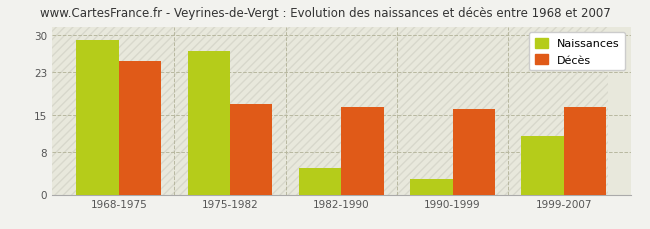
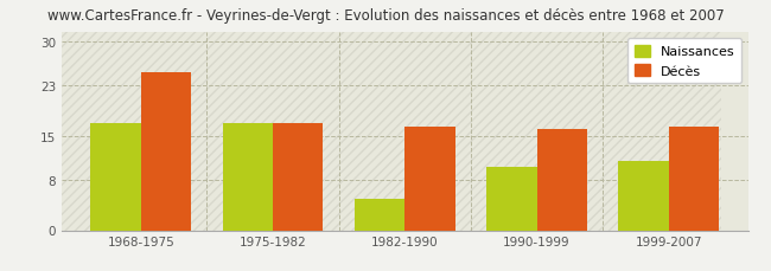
Naissances/1968-1975: 29 -> 17
Naissances/1975-1982: 27 -> 17
Naissances/1990-1999: 3 -> 10
